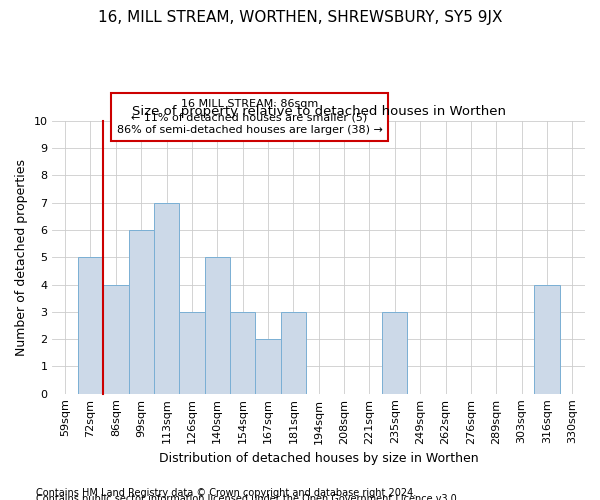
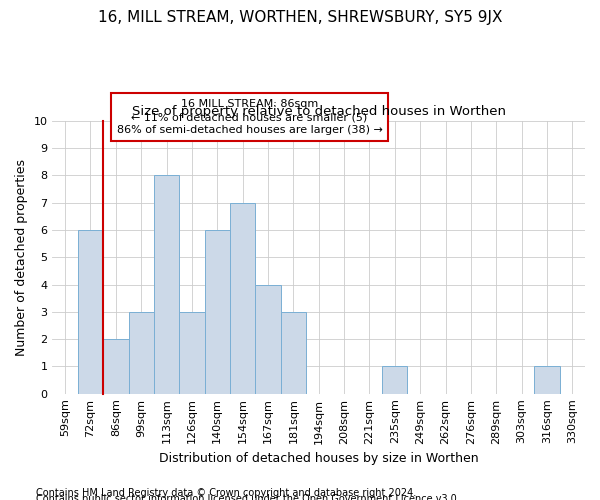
72sqm: 5 -> 6
86sqm: 4 -> 2
99sqm: 6 -> 3
113sqm: 7 -> 8
140sqm: 5 -> 6
154sqm: 3 -> 7
167sqm: 2 -> 4
235sqm: 3 -> 1
316sqm: 4 -> 1
